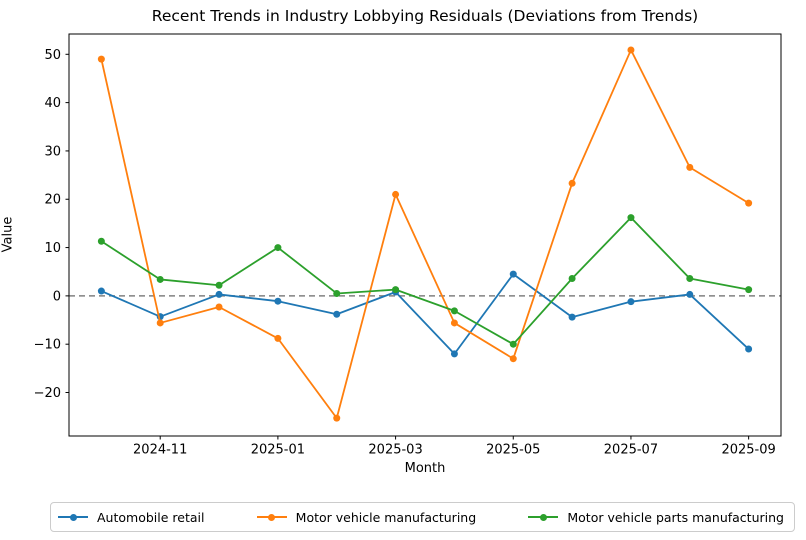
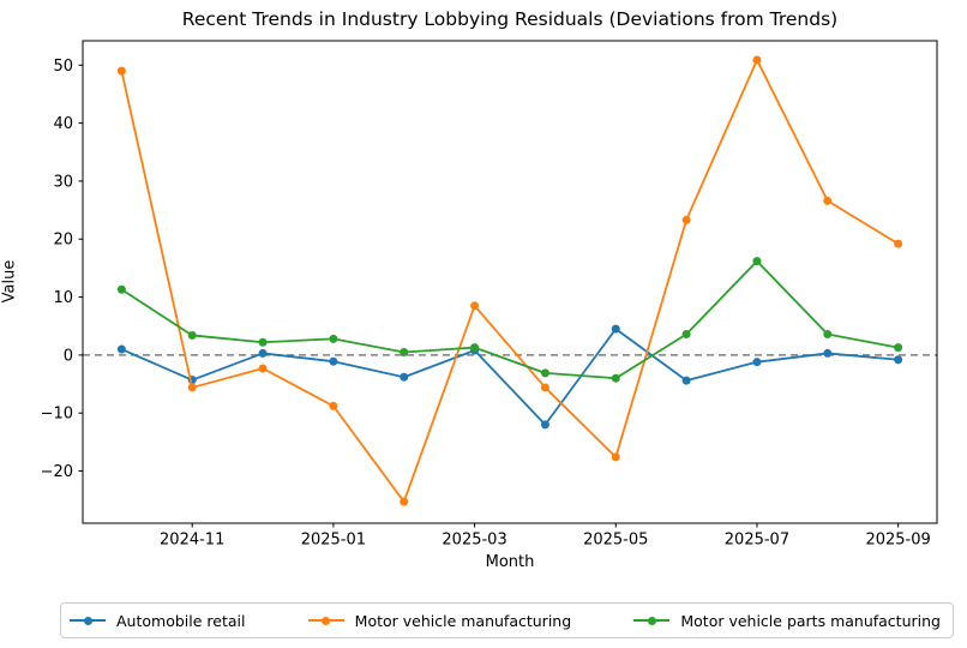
Motor vehicle parts manufacturing/2025-01: 10 -> 3
Motor vehicle manufacturing/2025-03: 21 -> 8
Motor vehicle manufacturing/2025-05: -13 -> -18
Motor vehicle parts manufacturing/2025-05: -10 -> -4
Automobile retail/2025-09: -11 -> -1
